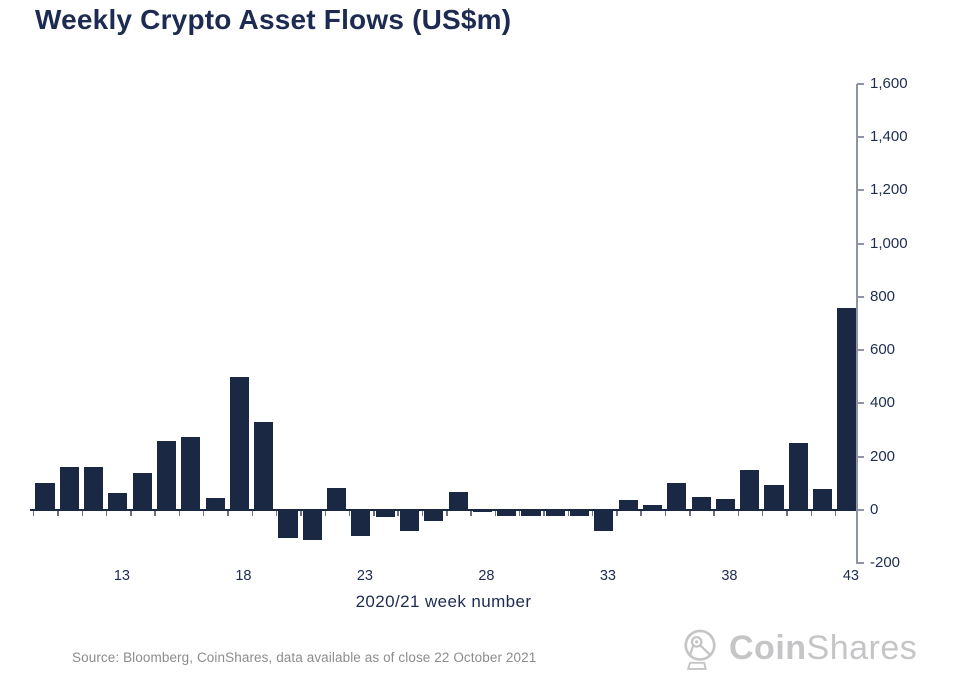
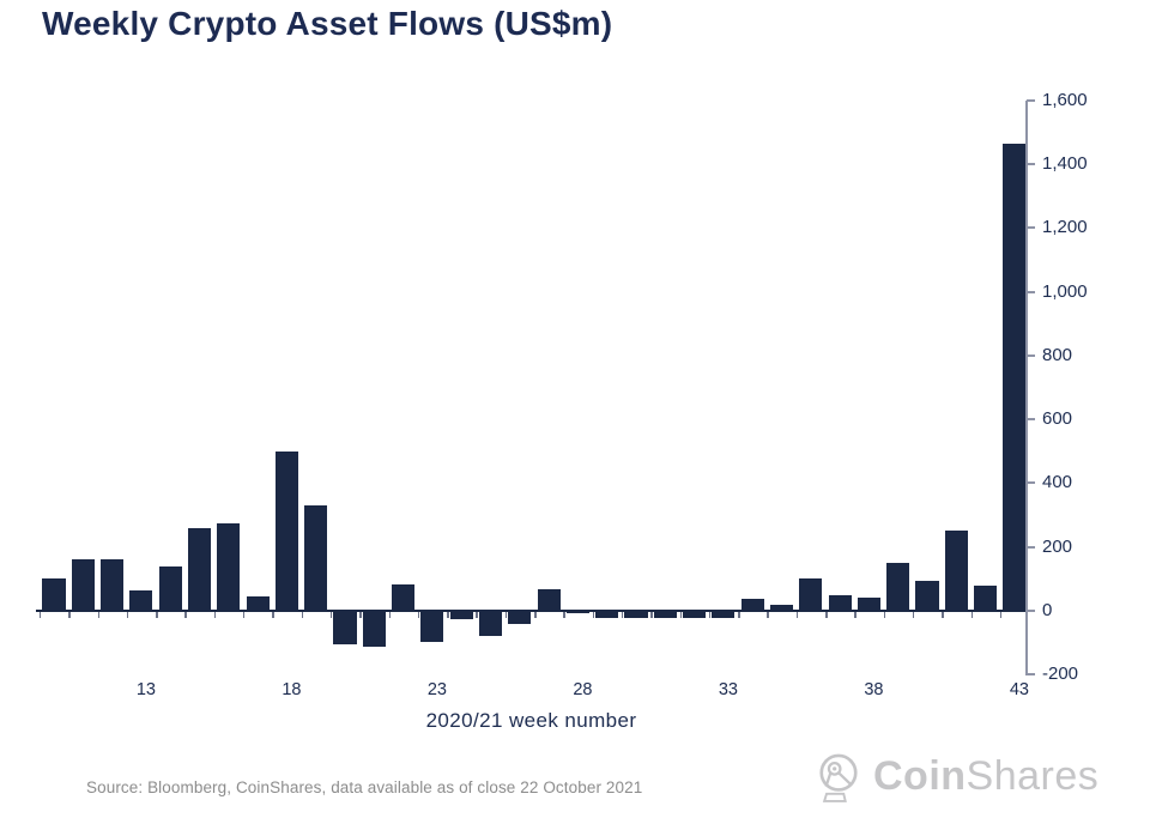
33: -80 -> -20
43: 760 -> 1470
